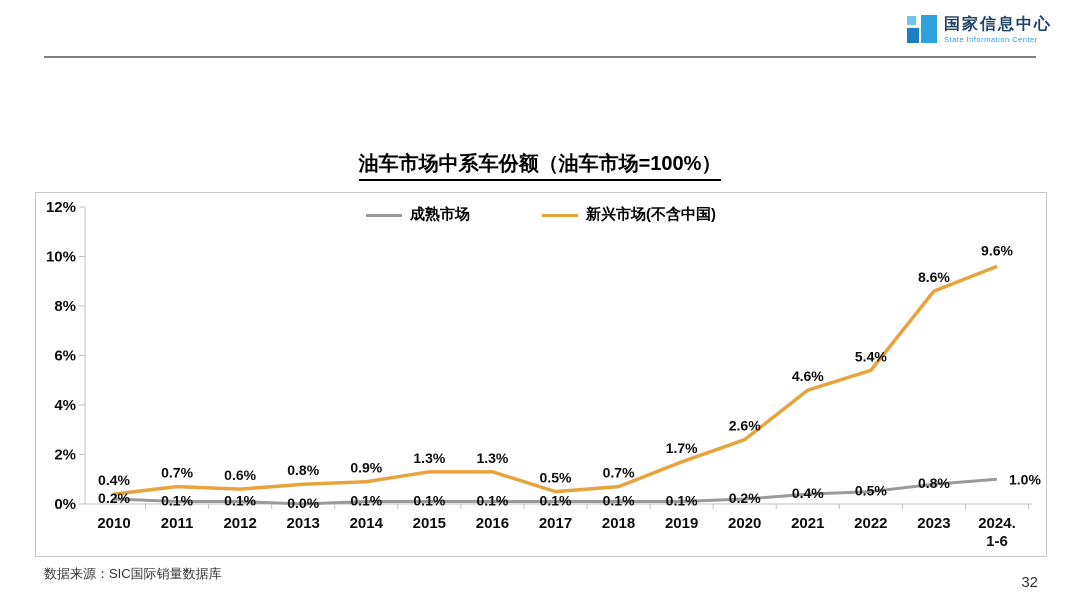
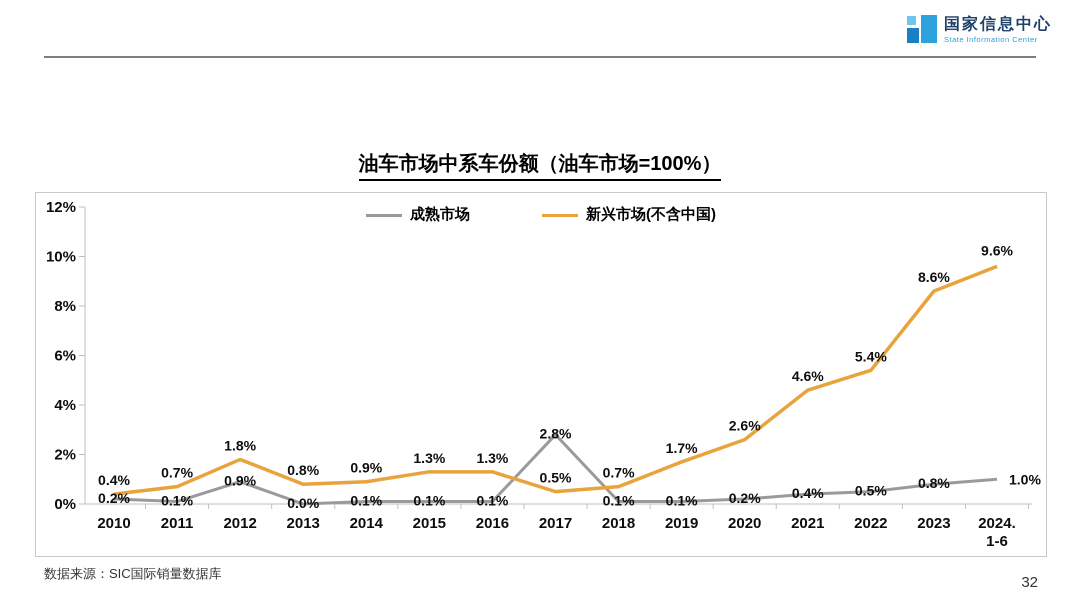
成熟市场/2012: 0.1% -> 0.9%
新兴市场(不含中国)/2012: 0.6% -> 1.8%
成熟市场/2017: 0.1% -> 2.8%
